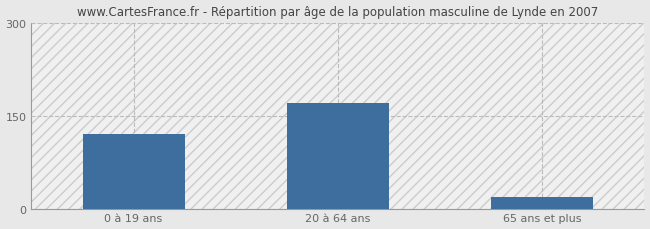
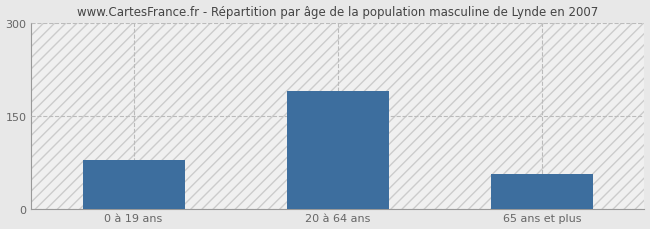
0 à 19 ans: 120 -> 78
20 à 64 ans: 170 -> 190
65 ans et plus: 18 -> 56
